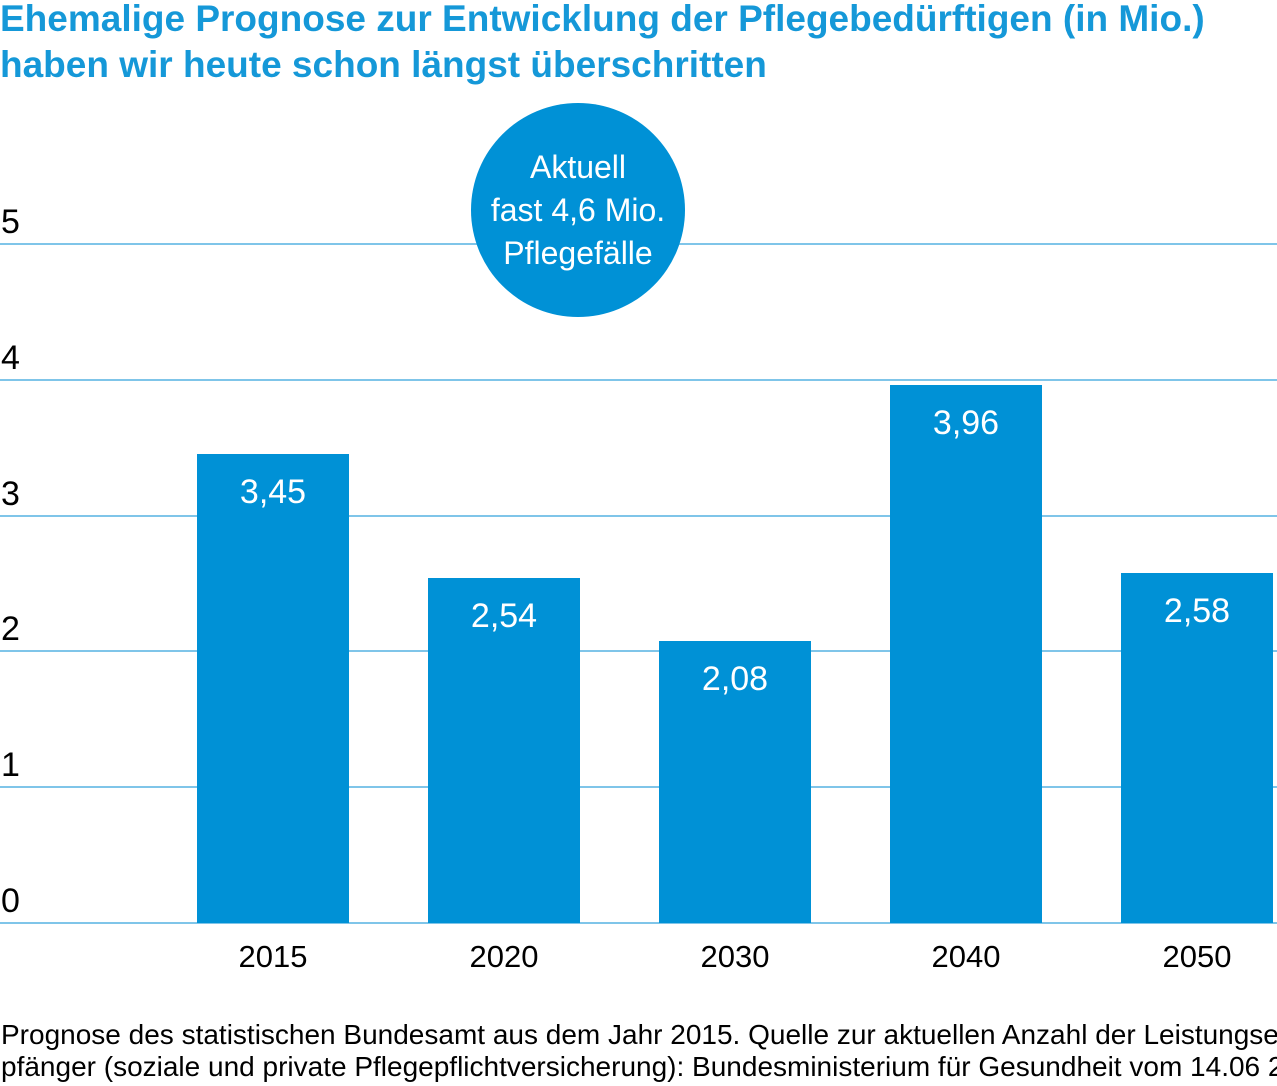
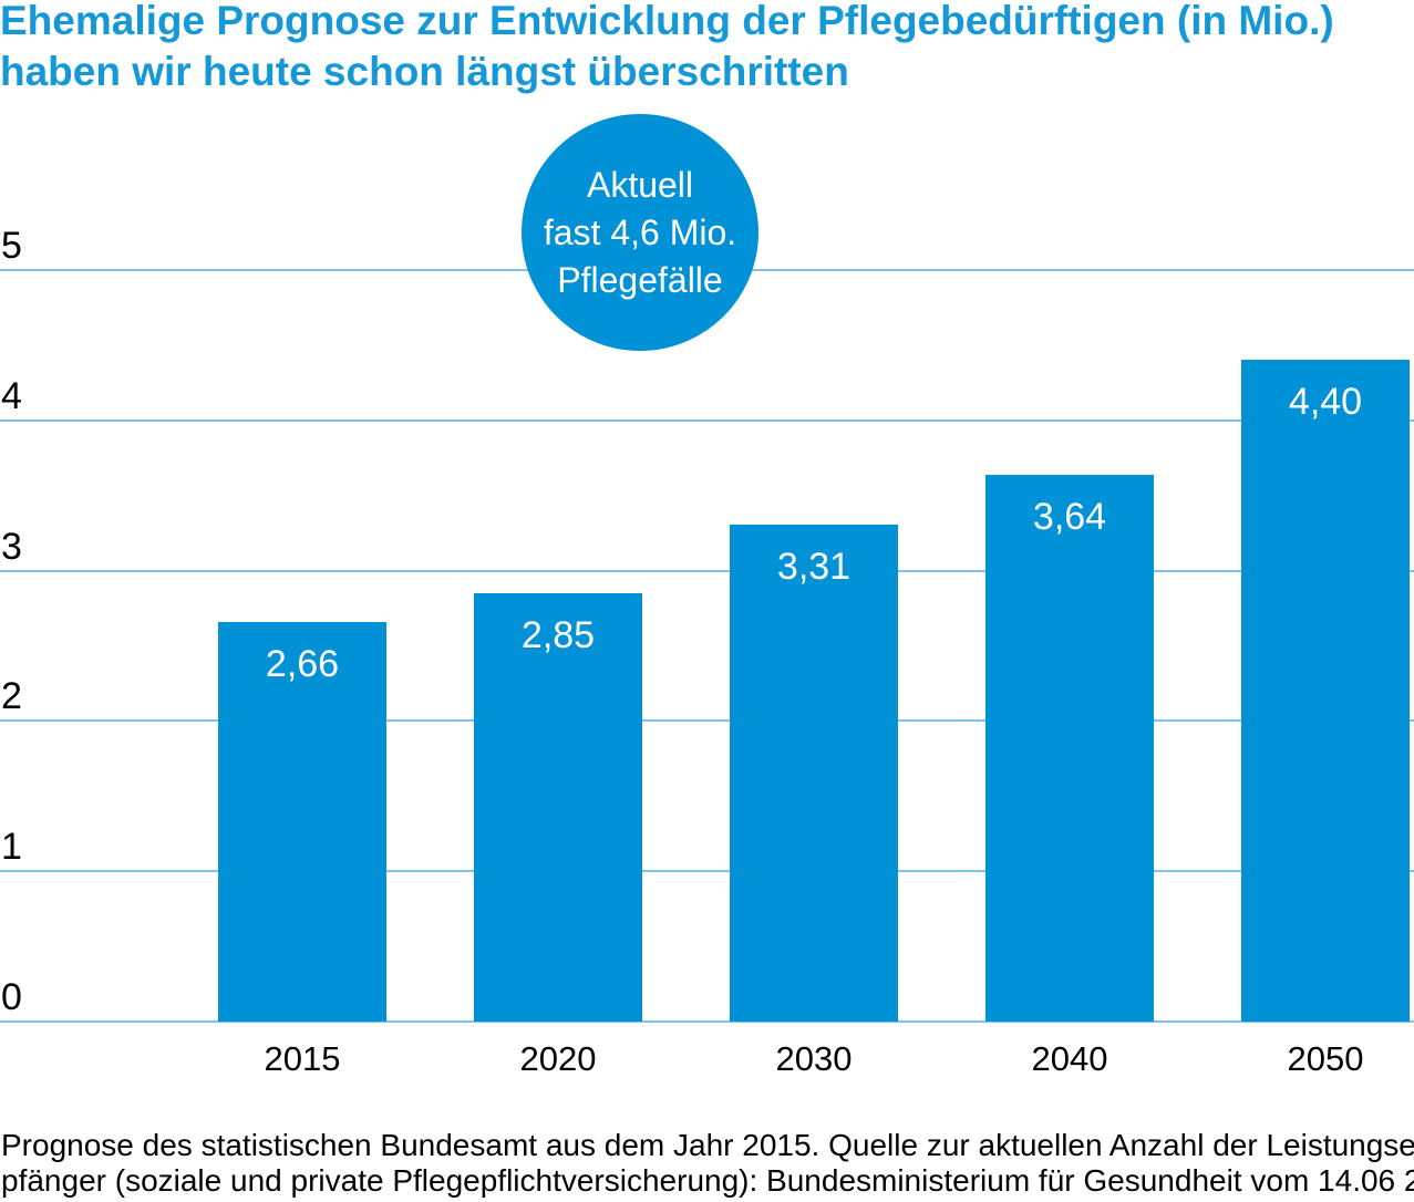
2015: 3,45 -> 2,66
2020: 2,54 -> 2,85
2030: 2,08 -> 3,31
2040: 3,96 -> 3,64
2050: 2,58 -> 4,40
